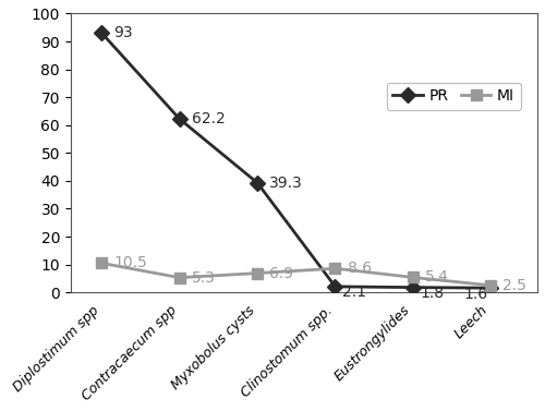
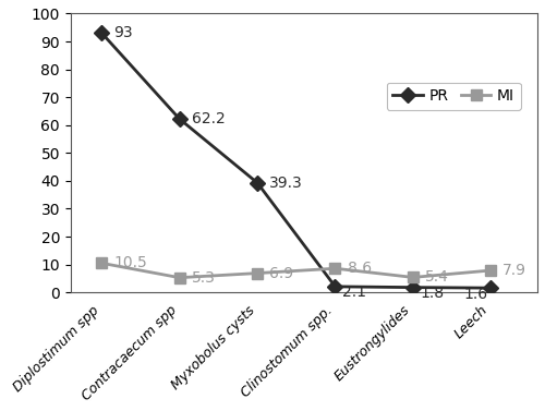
MI/Leech: 2.5 -> 7.9
